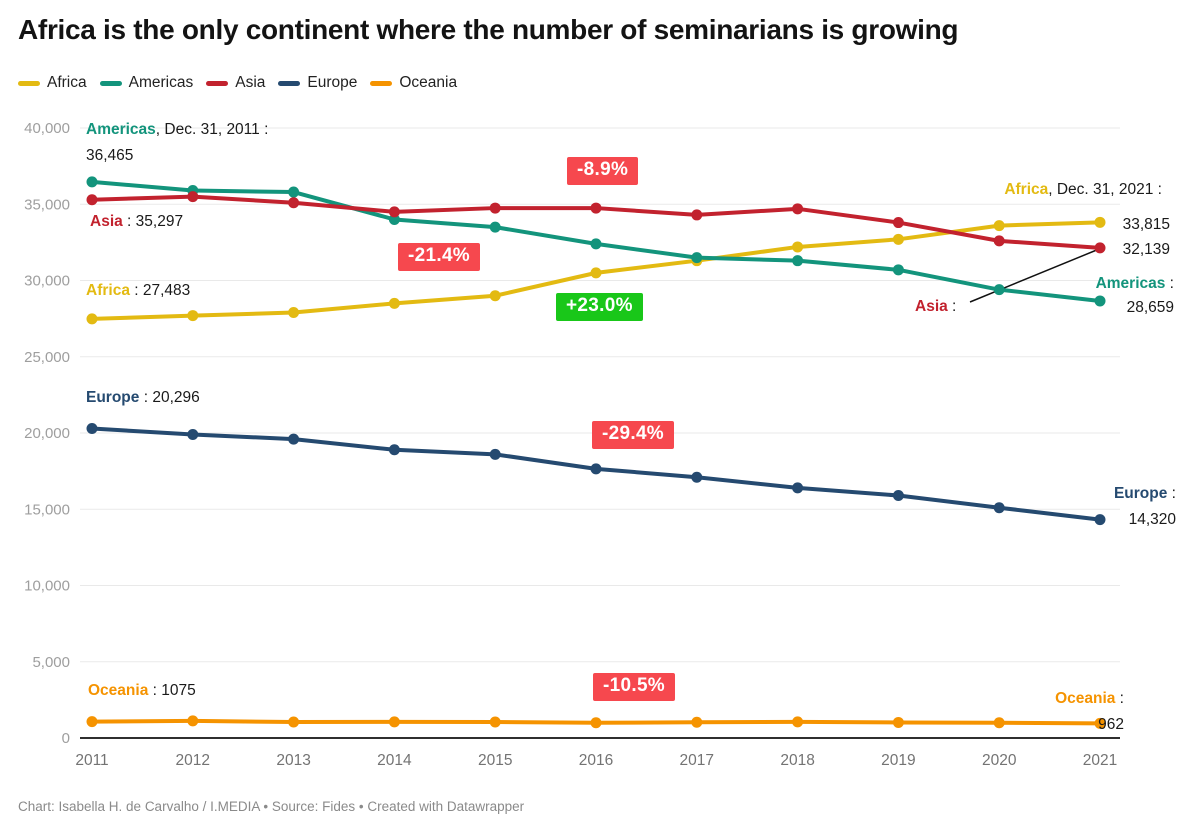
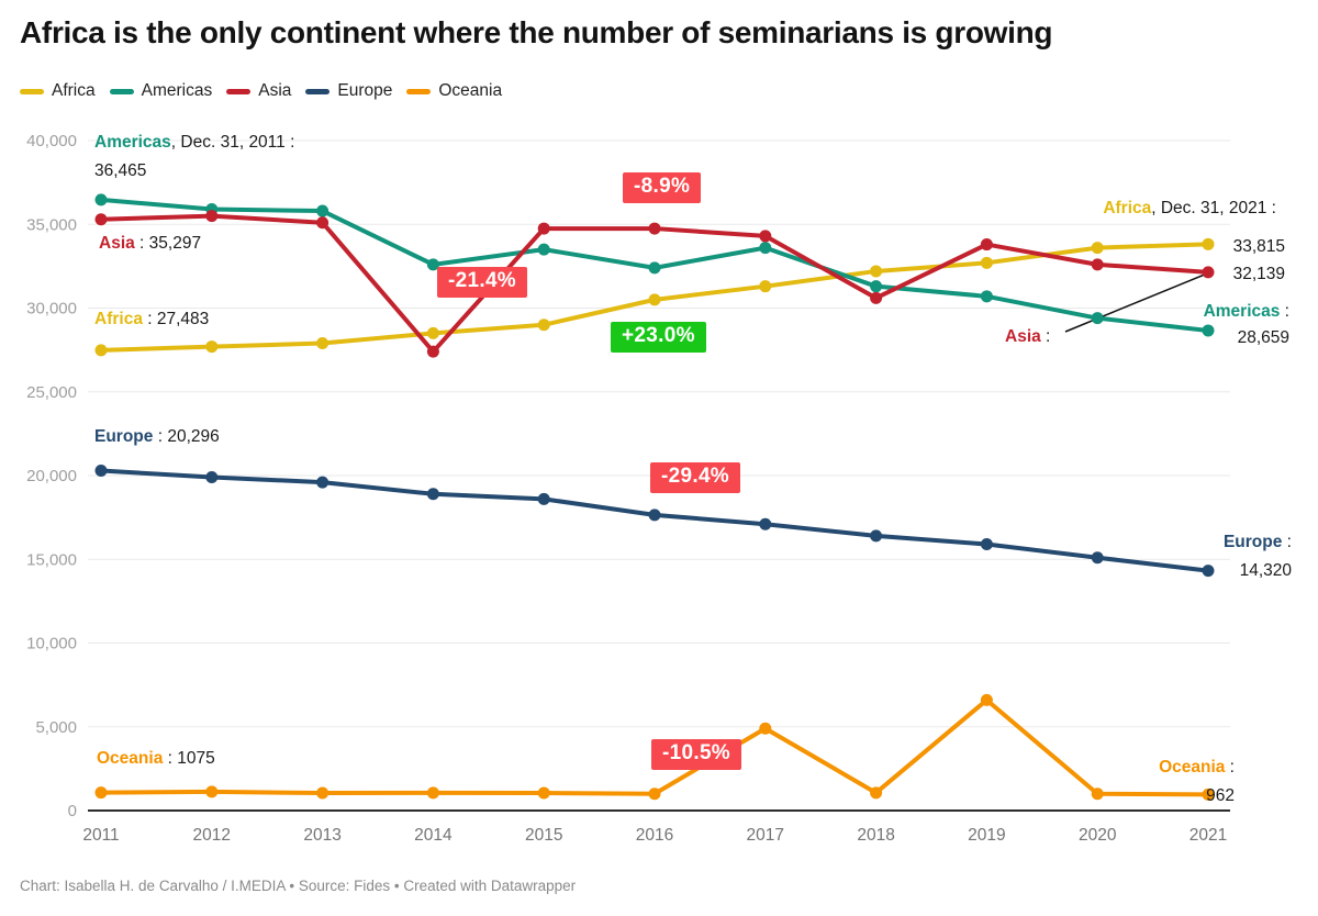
Americas/2014: 34000 -> 32600
Asia/2014: 34500 -> 27400
Americas/2017: 31500 -> 33600
Oceania/2017: 1000 -> 4900
Asia/2018: 34700 -> 30600
Oceania/2019: 1000 -> 6600
